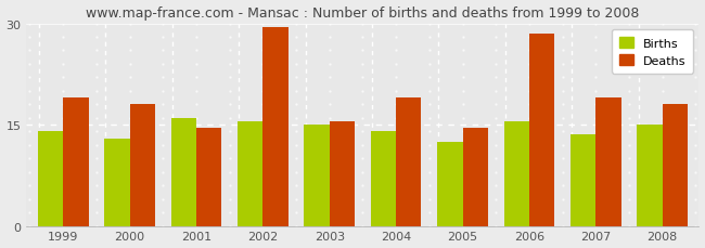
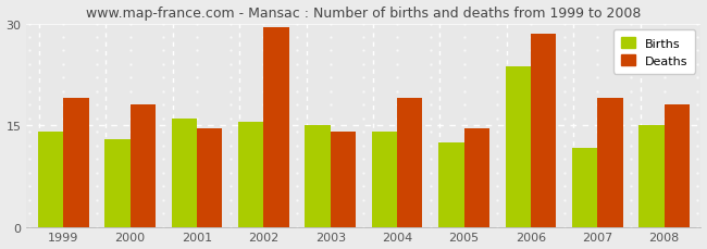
Deaths/2003: 15.5 -> 14.0
Births/2006: 15.5 -> 23.6
Births/2007: 13.5 -> 11.6
